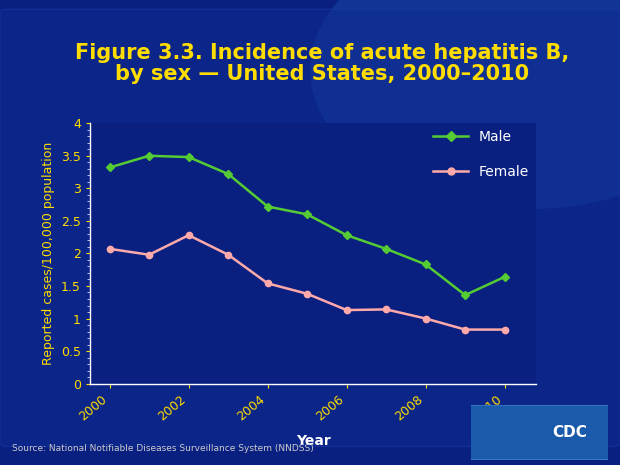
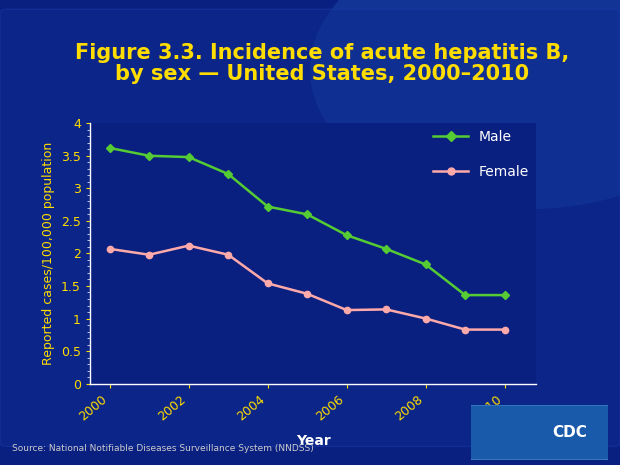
Male/2000: 3.32 -> 3.62
Female/2002: 2.28 -> 2.12
Male/2010: 1.64 -> 1.36
